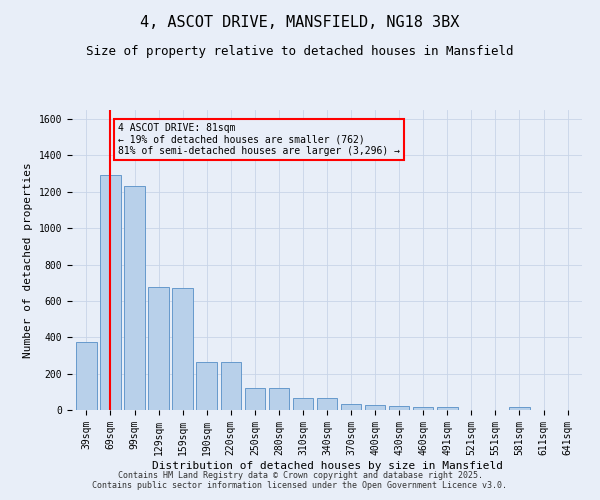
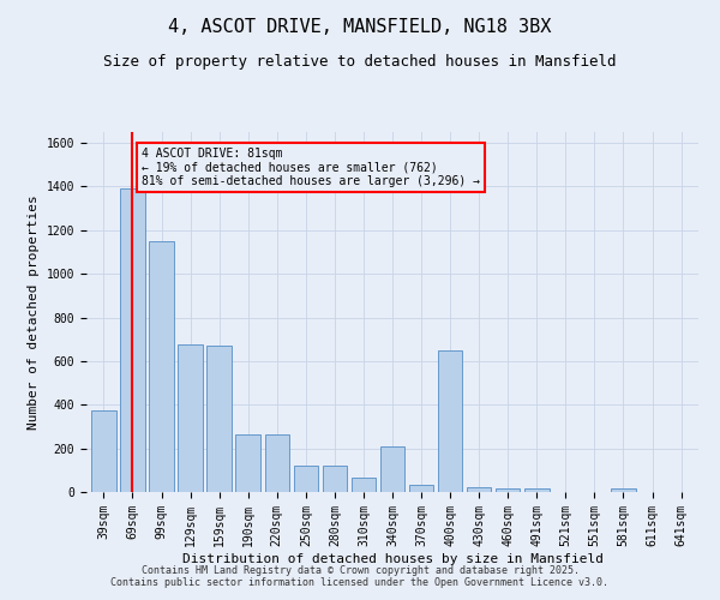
69sqm: 1290 -> 1390
99sqm: 1230 -> 1150
340sqm: 60 -> 210
400sqm: 30 -> 650
